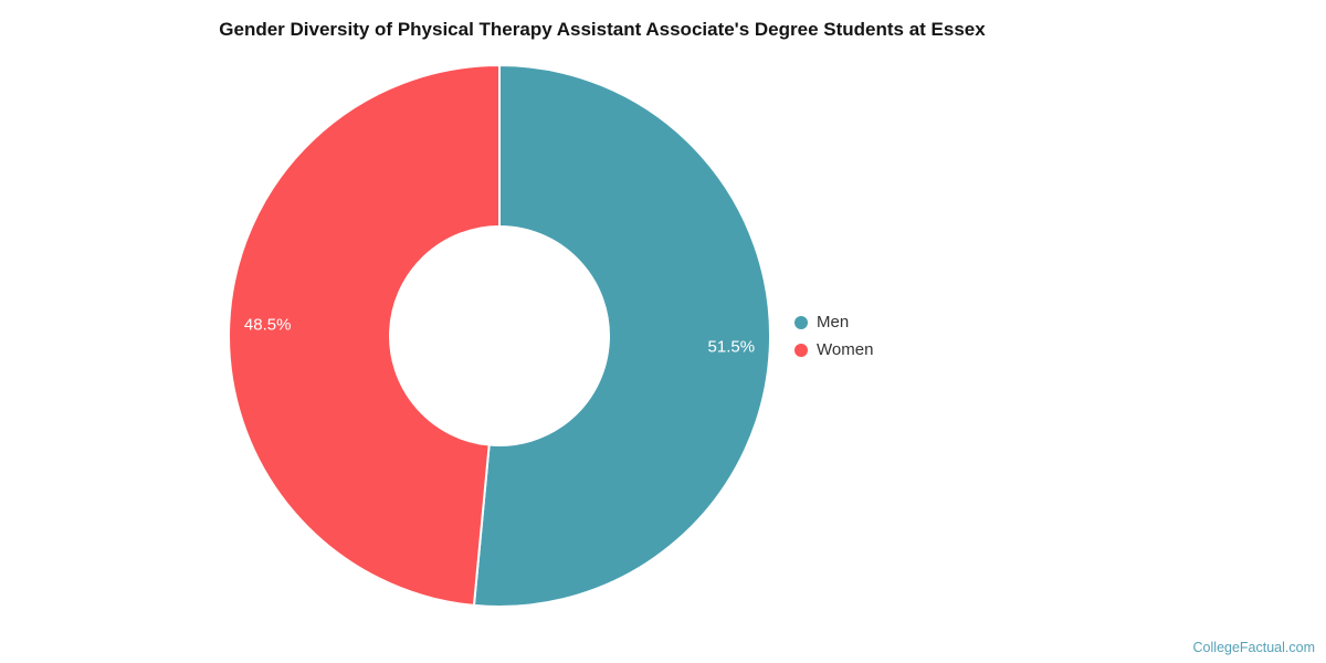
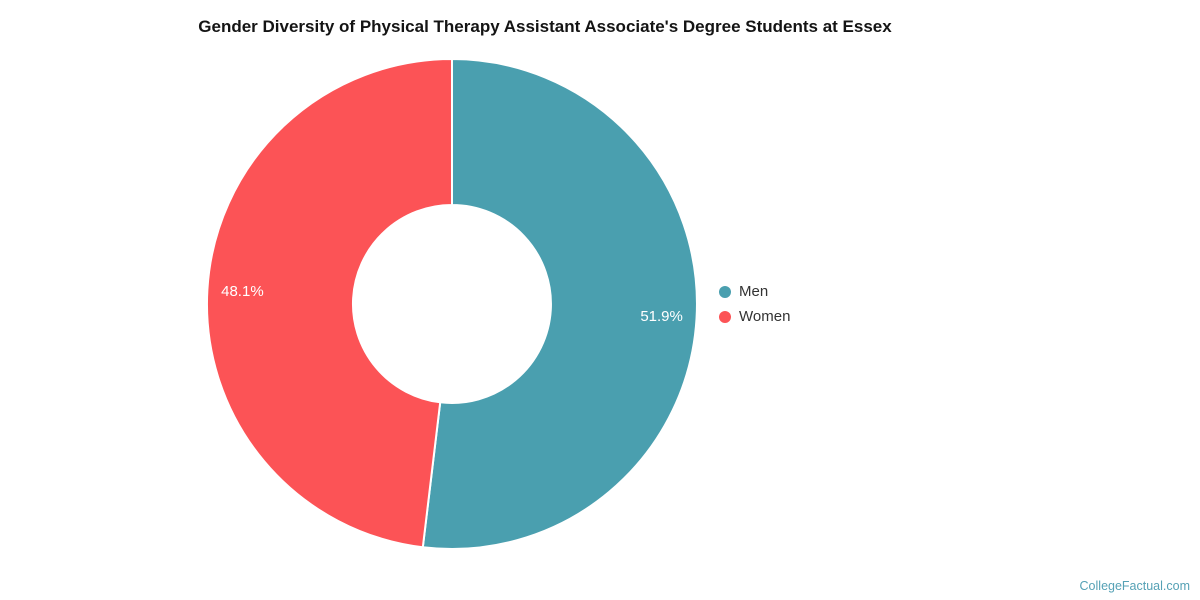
Men: 51.5% -> 51.9%
Women: 48.5% -> 48.1%
